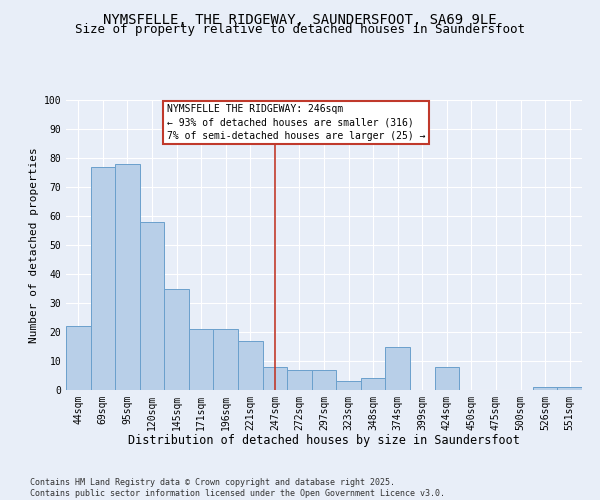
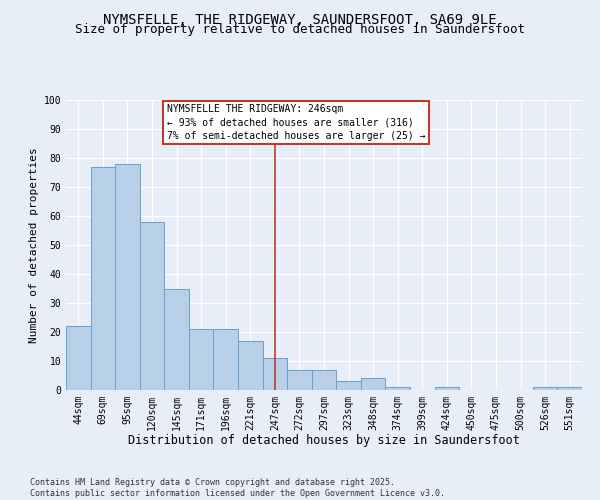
247sqm: 8 -> 11
374sqm: 15 -> 1
424sqm: 8 -> 1
